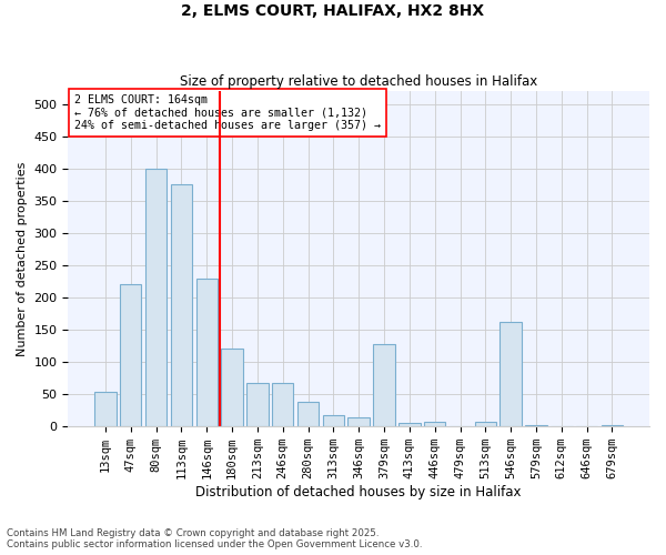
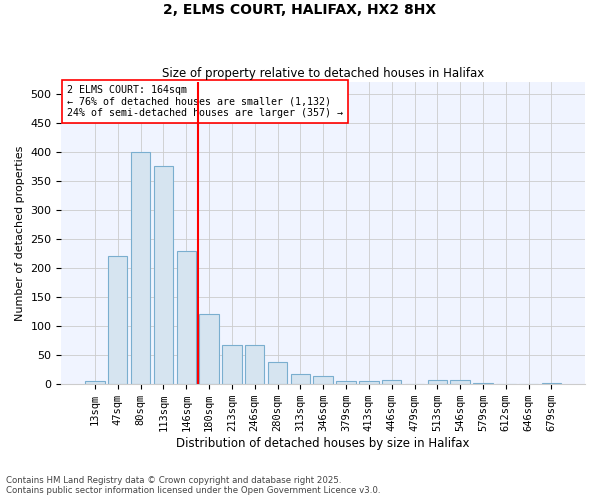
13sqm: 54 -> 5
379sqm: 128 -> 5
546sqm: 162 -> 7
